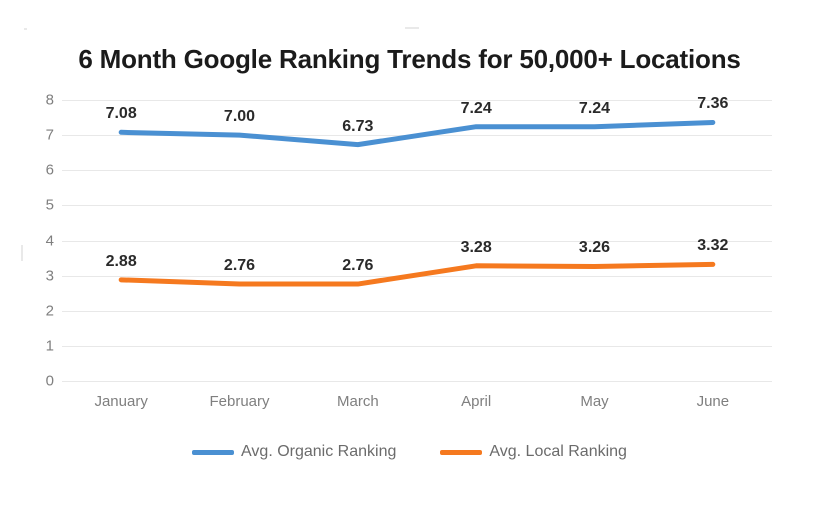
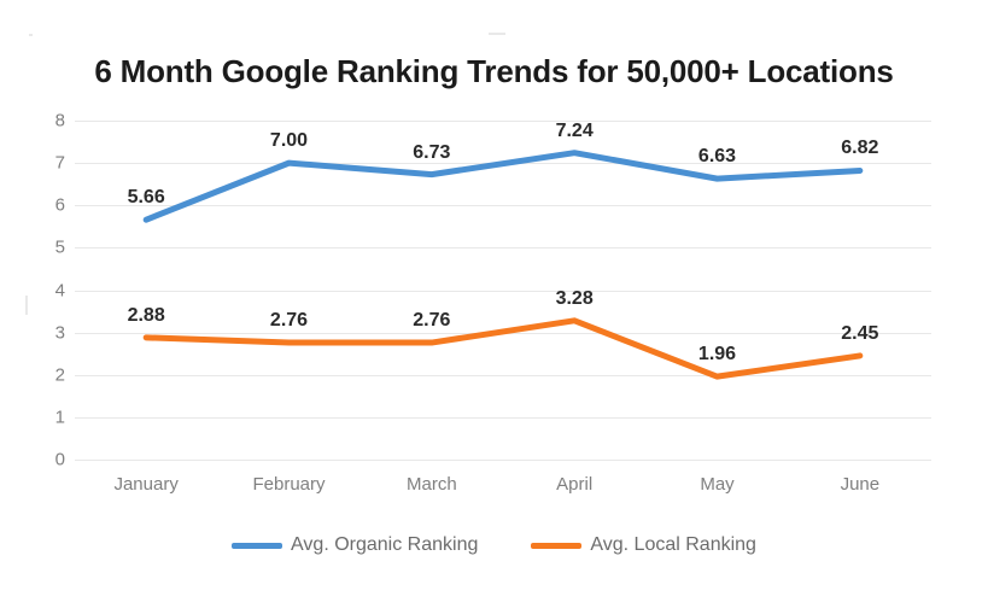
Avg. Organic Ranking/January: 7.08 -> 5.66
Avg. Organic Ranking/May: 7.24 -> 6.63
Avg. Local Ranking/May: 3.26 -> 1.96
Avg. Organic Ranking/June: 7.36 -> 6.82
Avg. Local Ranking/June: 3.32 -> 2.45
